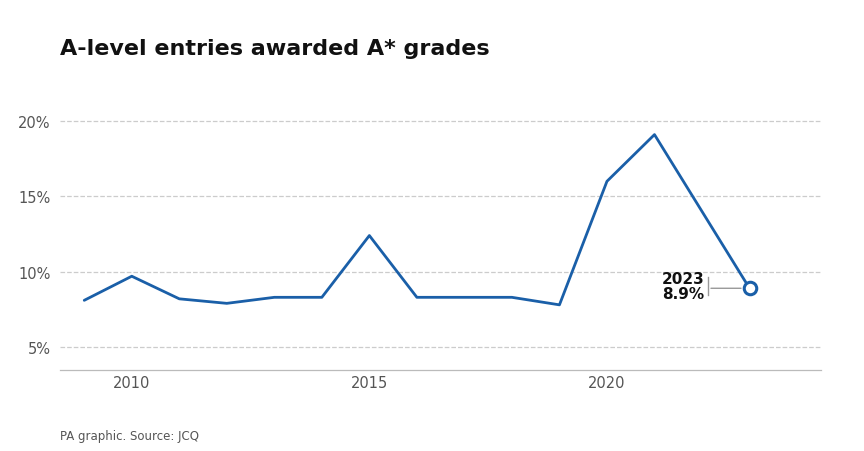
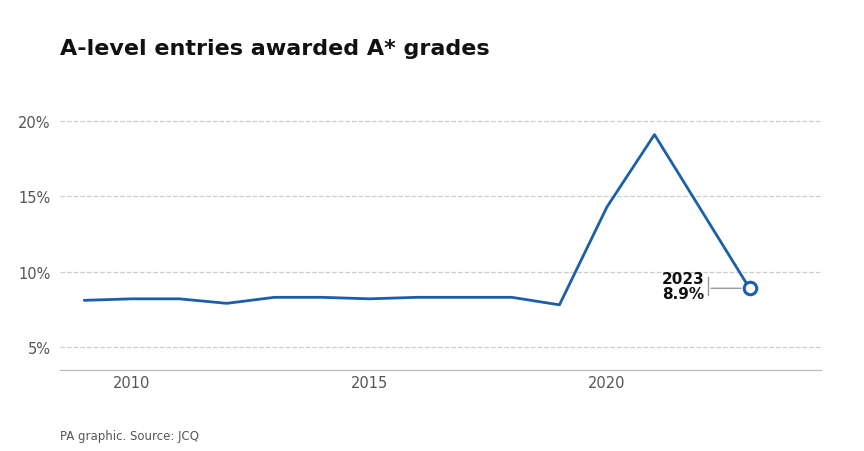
2010: 9.7% -> 8.2%
2015: 12.4% -> 8.2%
2020: 16.0% -> 14.3%
